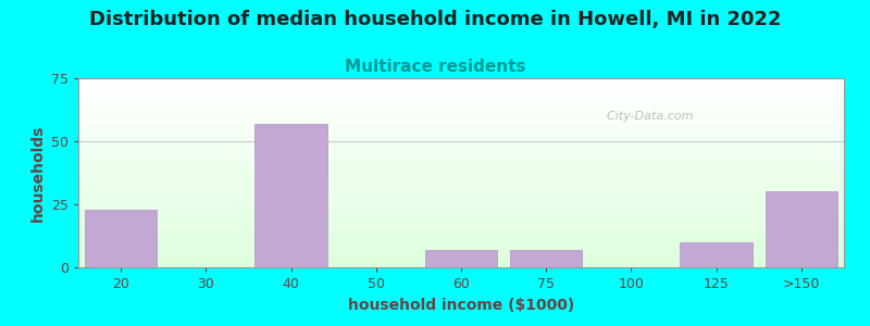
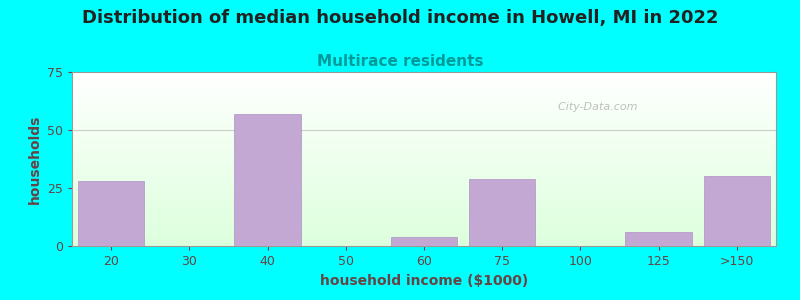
20: 23 -> 28
60: 7 -> 4
75: 7 -> 29
125: 10 -> 6
